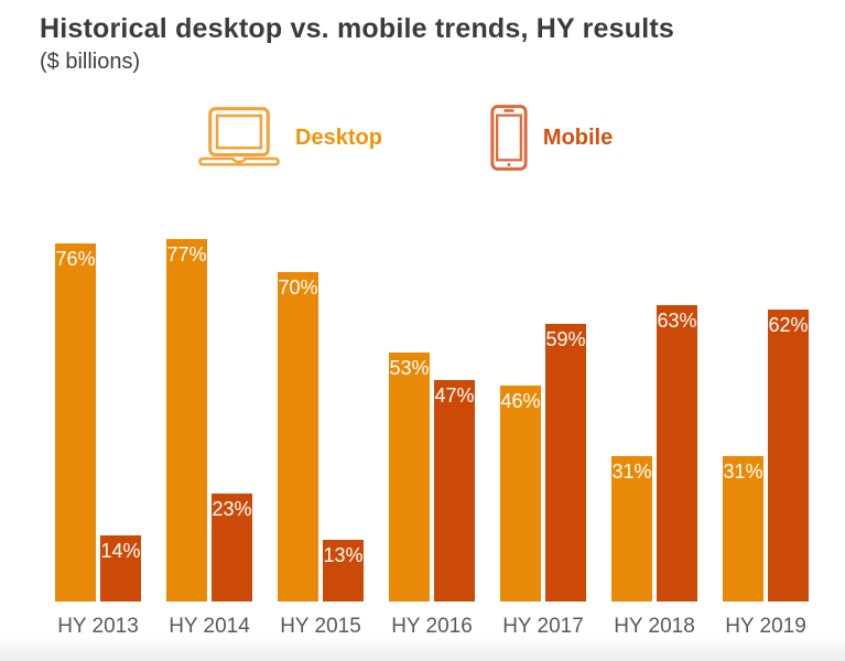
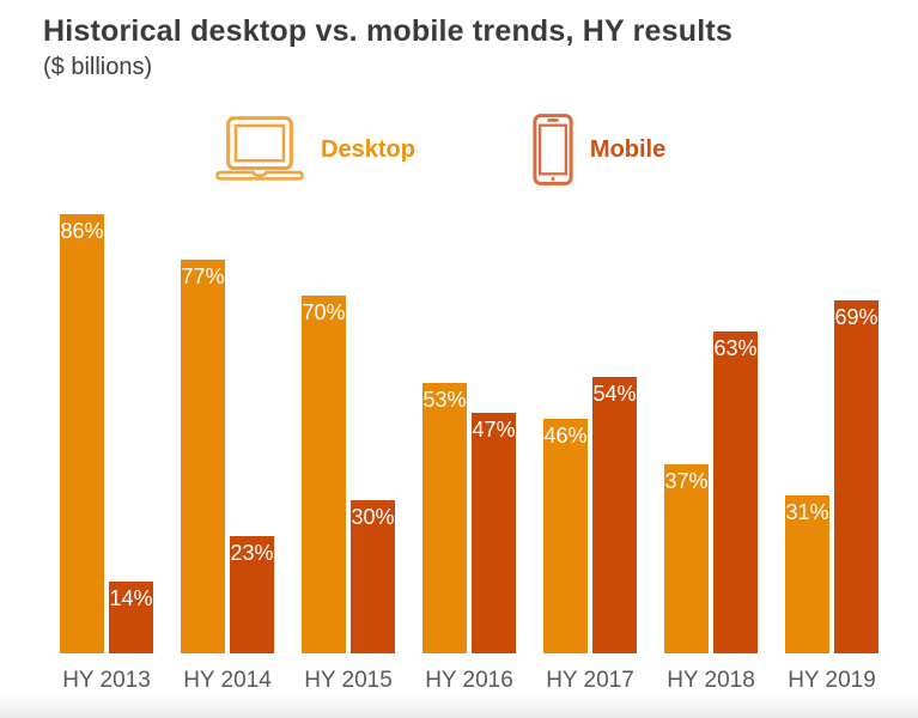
Desktop/HY 2013: 76% -> 86%
Mobile/HY 2015: 13% -> 30%
Mobile/HY 2017: 59% -> 54%
Desktop/HY 2018: 31% -> 37%
Mobile/HY 2019: 62% -> 69%
